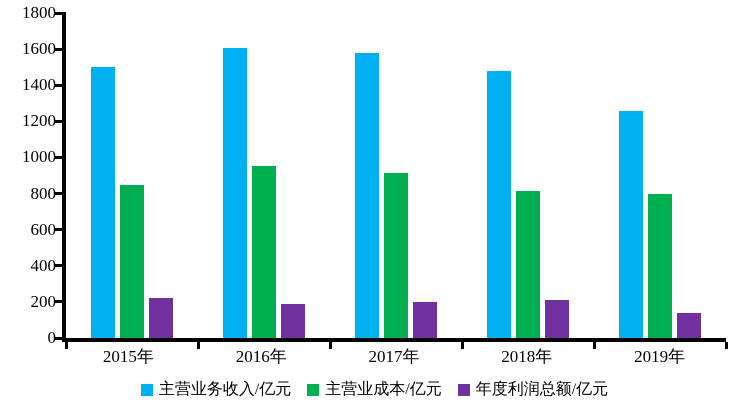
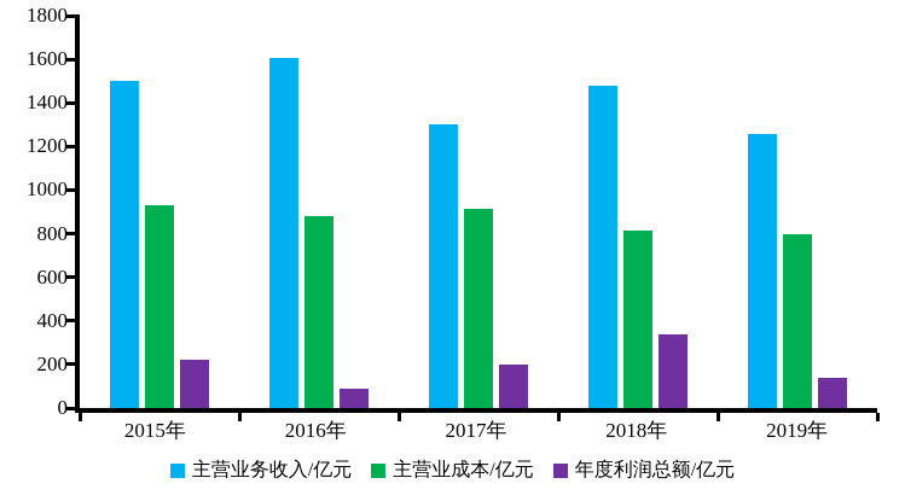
主营业成本/亿元/2015年: 850 -> 930
主营业成本/亿元/2016年: 950 -> 880
年度利润总额/亿元/2016年: 190 -> 90
主营业务收入/亿元/2017年: 1580 -> 1300
年度利润总额/亿元/2018年: 210 -> 340
